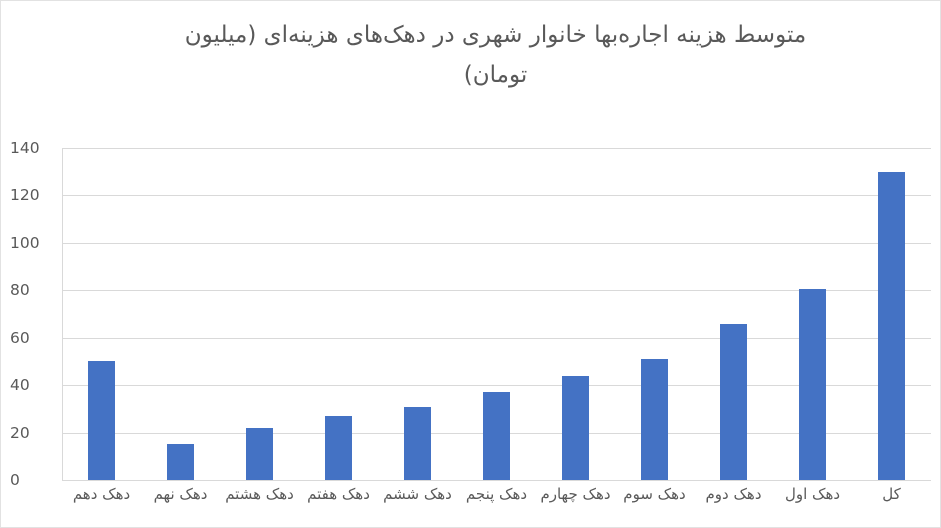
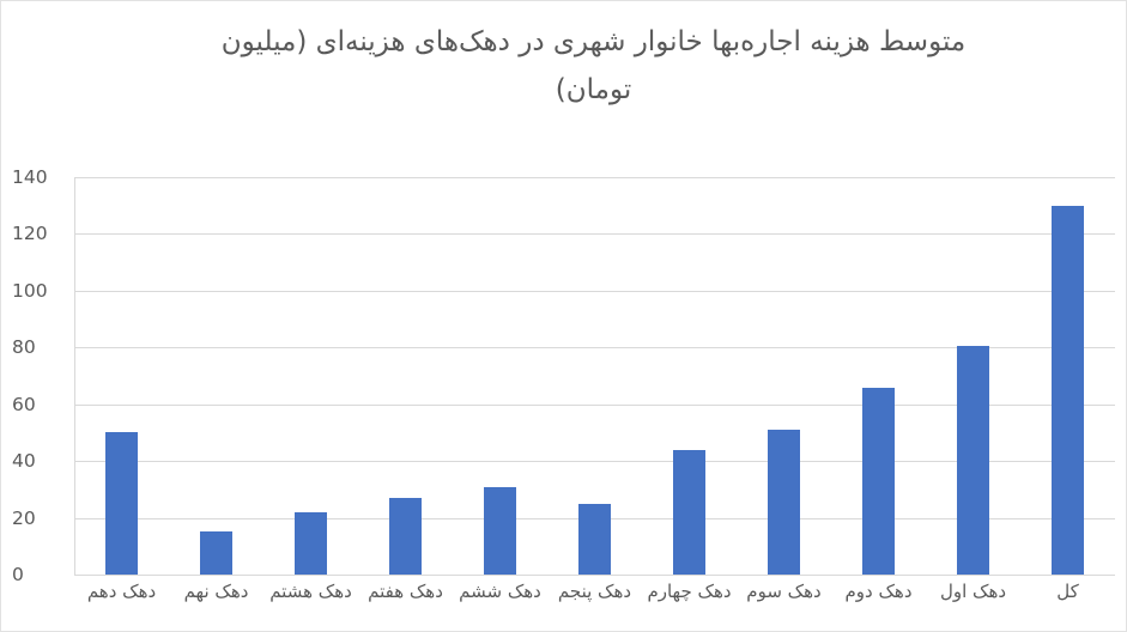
دهک پنجم: 37 -> 25
